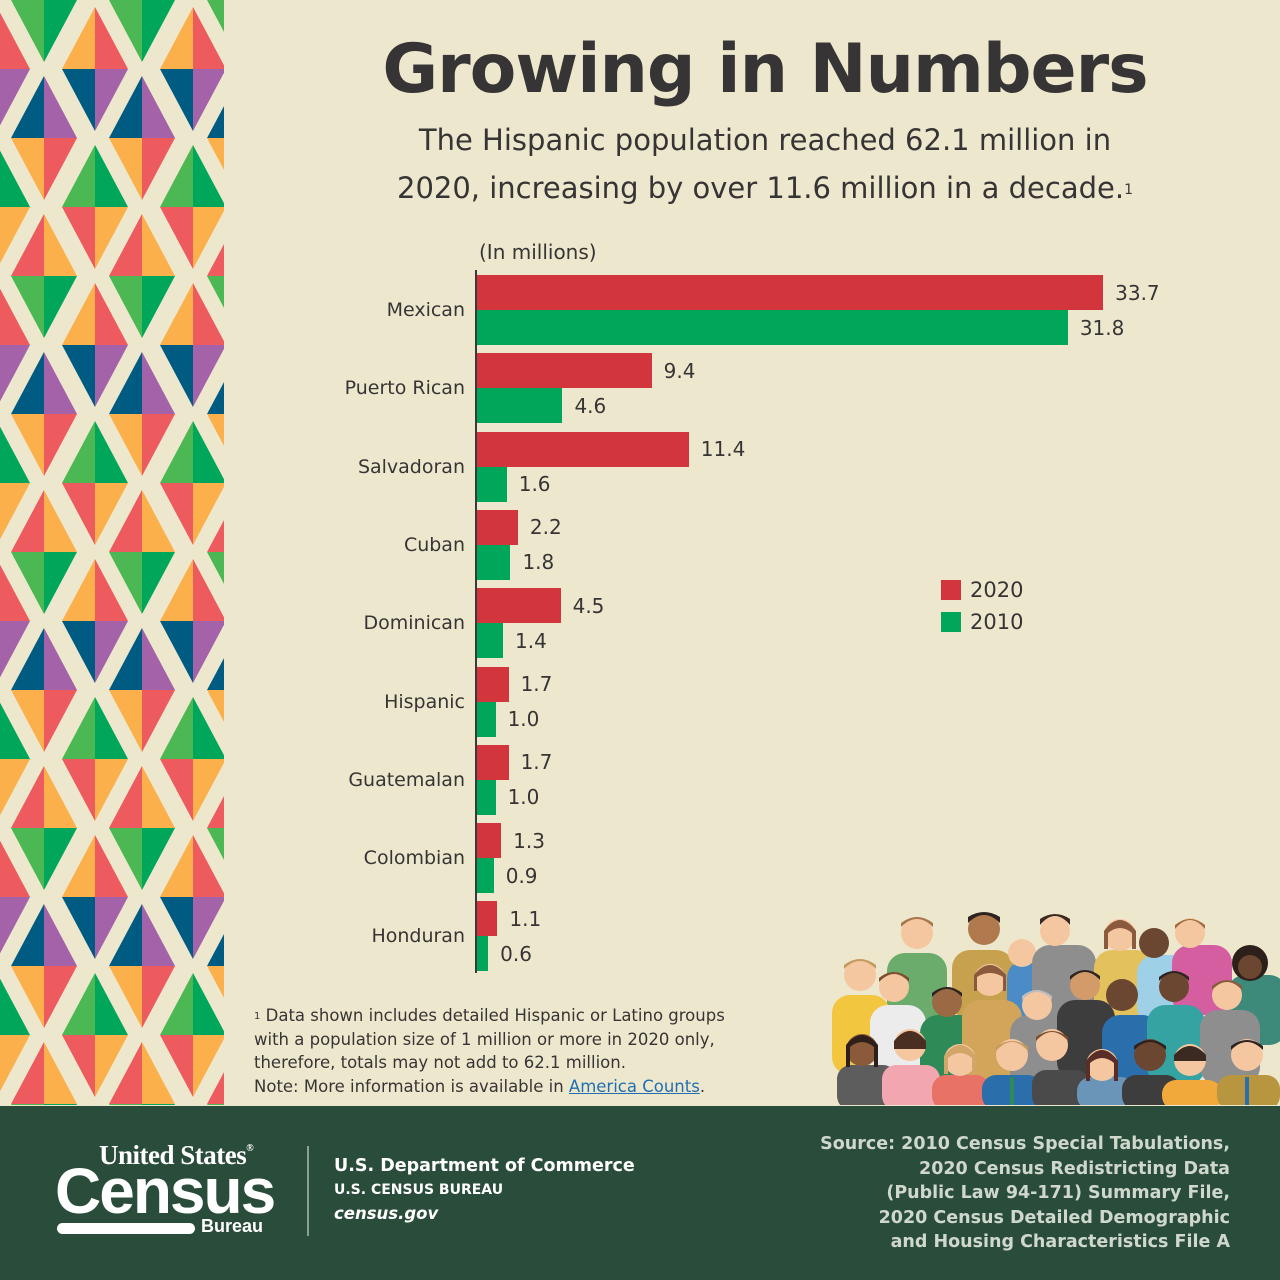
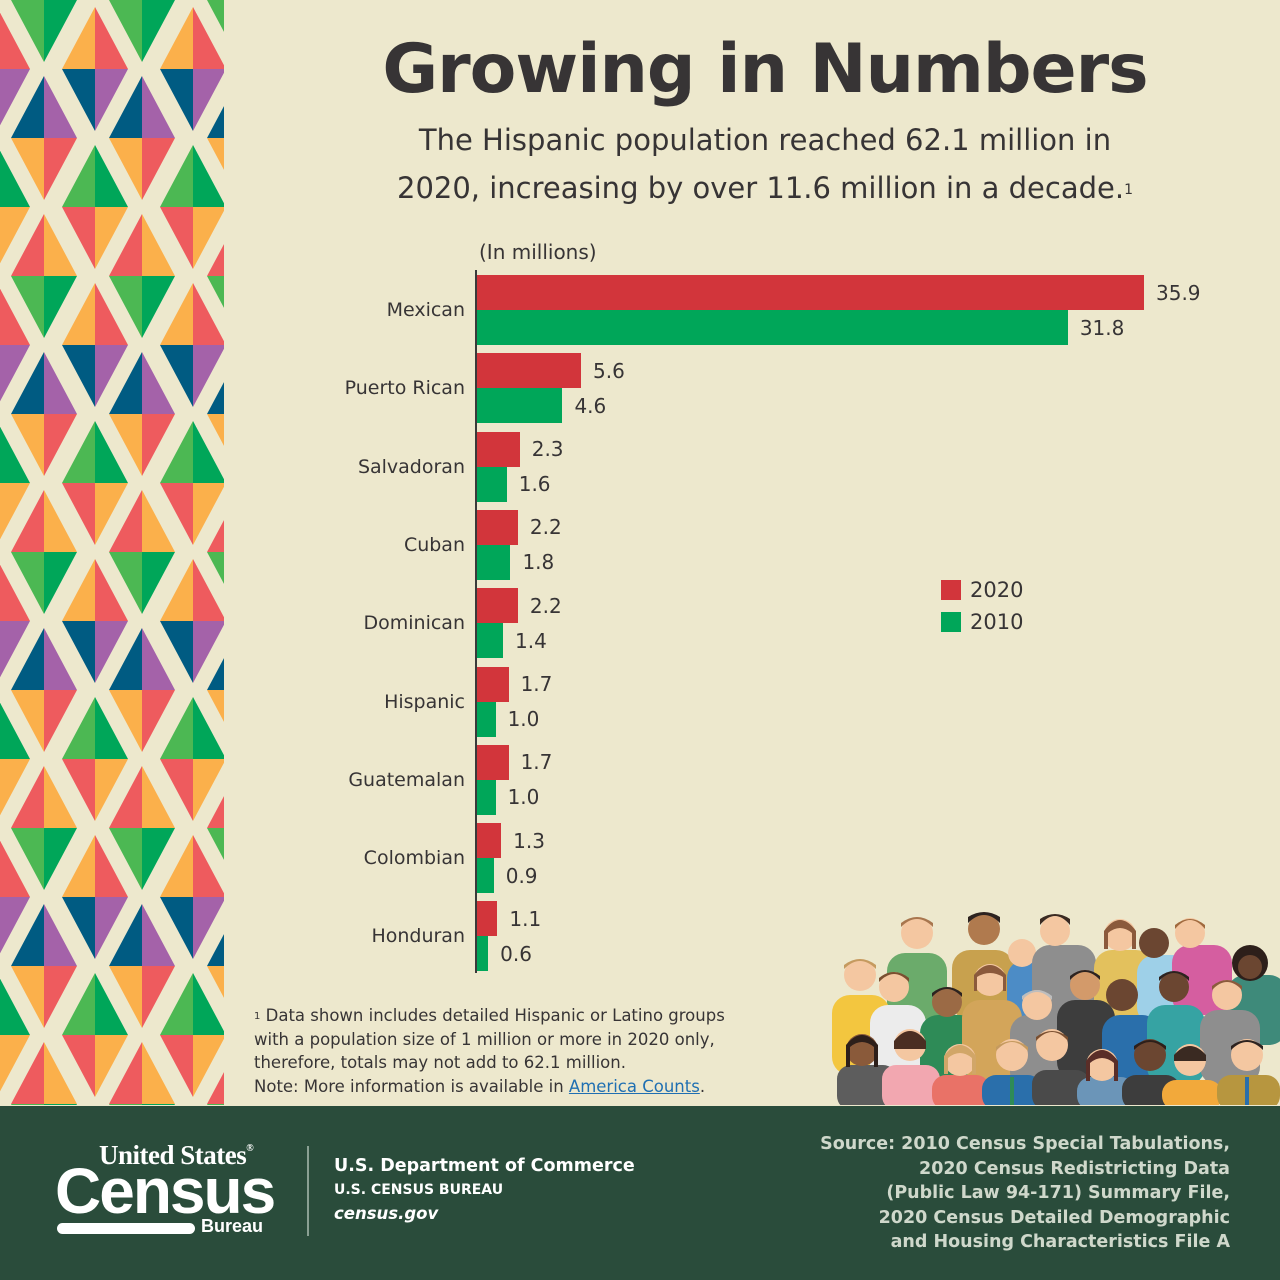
2020/Mexican: 33.7 -> 35.9
2020/Puerto Rican: 9.4 -> 5.6
2020/Salvadoran: 11.4 -> 2.3
2020/Dominican: 4.5 -> 2.2
